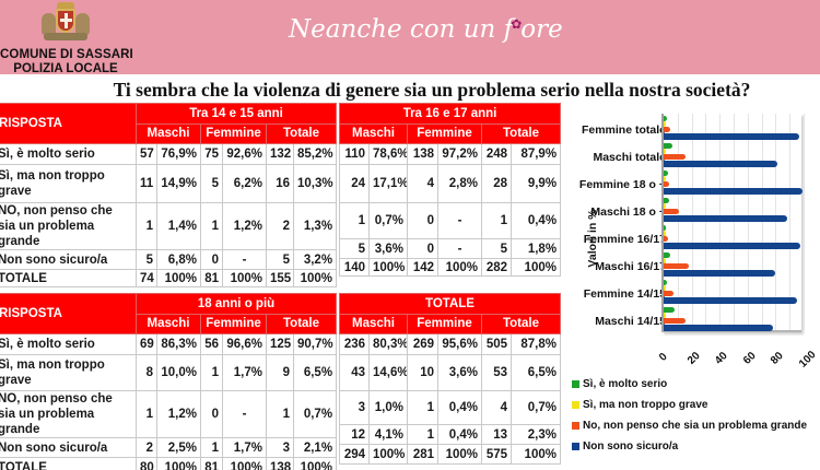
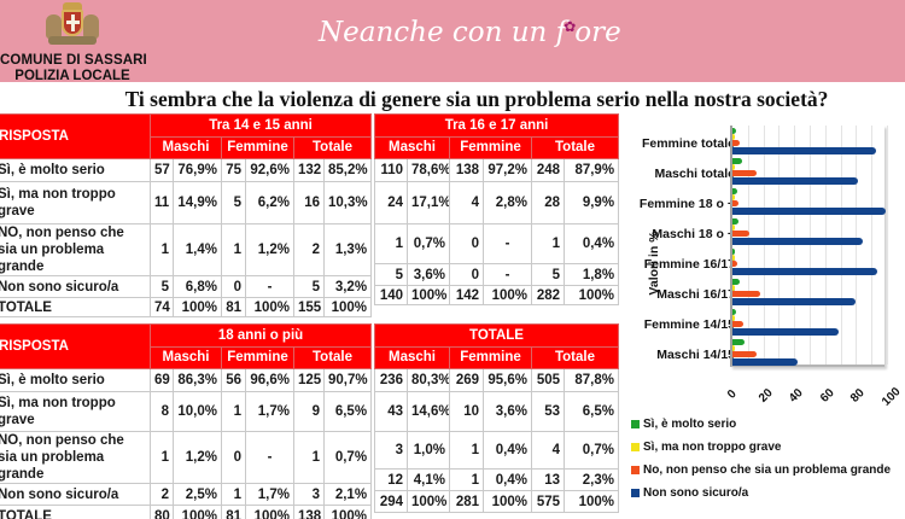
Non sono sicuro/a/Femmine totale: 97 -> 93
Non sono sicuro/a/Maschi 18 o +: 88 -> 84
Non sono sicuro/a/Femmine 16/17: 98 -> 94
Non sono sicuro/a/Femmine 14/15: 95 -> 69
Non sono sicuro/a/Maschi 14/15: 78 -> 42
